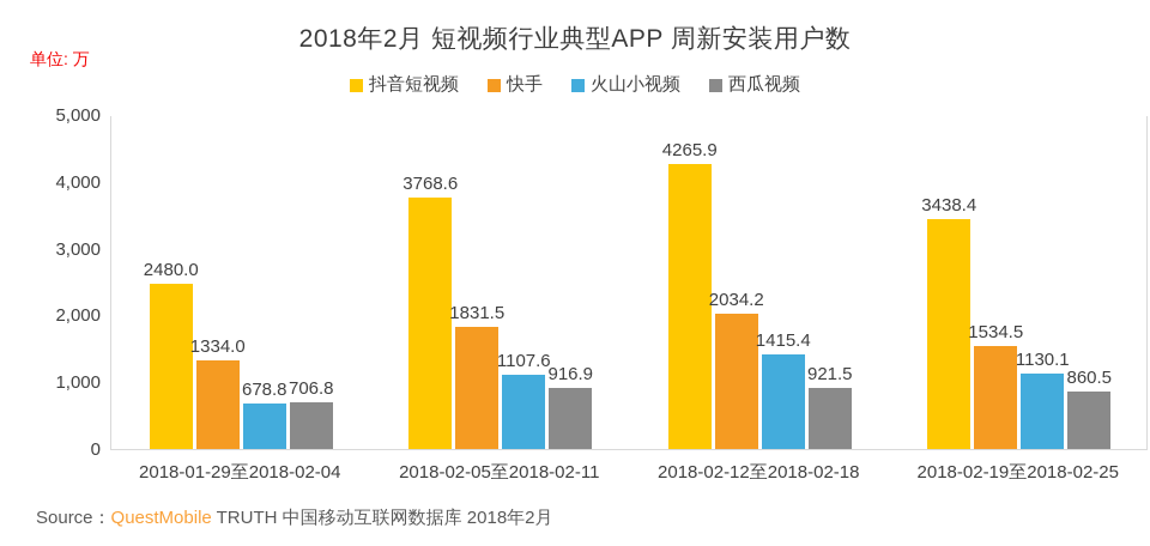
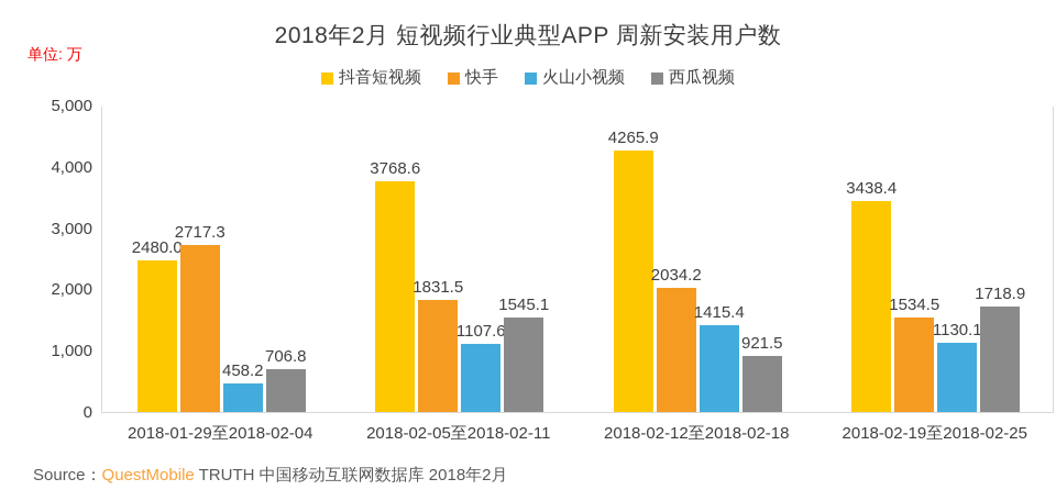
快手/2018-01-29至2018-02-04: 1334.0 -> 2717.3
火山小视频/2018-01-29至2018-02-04: 678.8 -> 458.2
西瓜视频/2018-02-05至2018-02-11: 916.9 -> 1545.1
西瓜视频/2018-02-19至2018-02-25: 860.5 -> 1718.9
